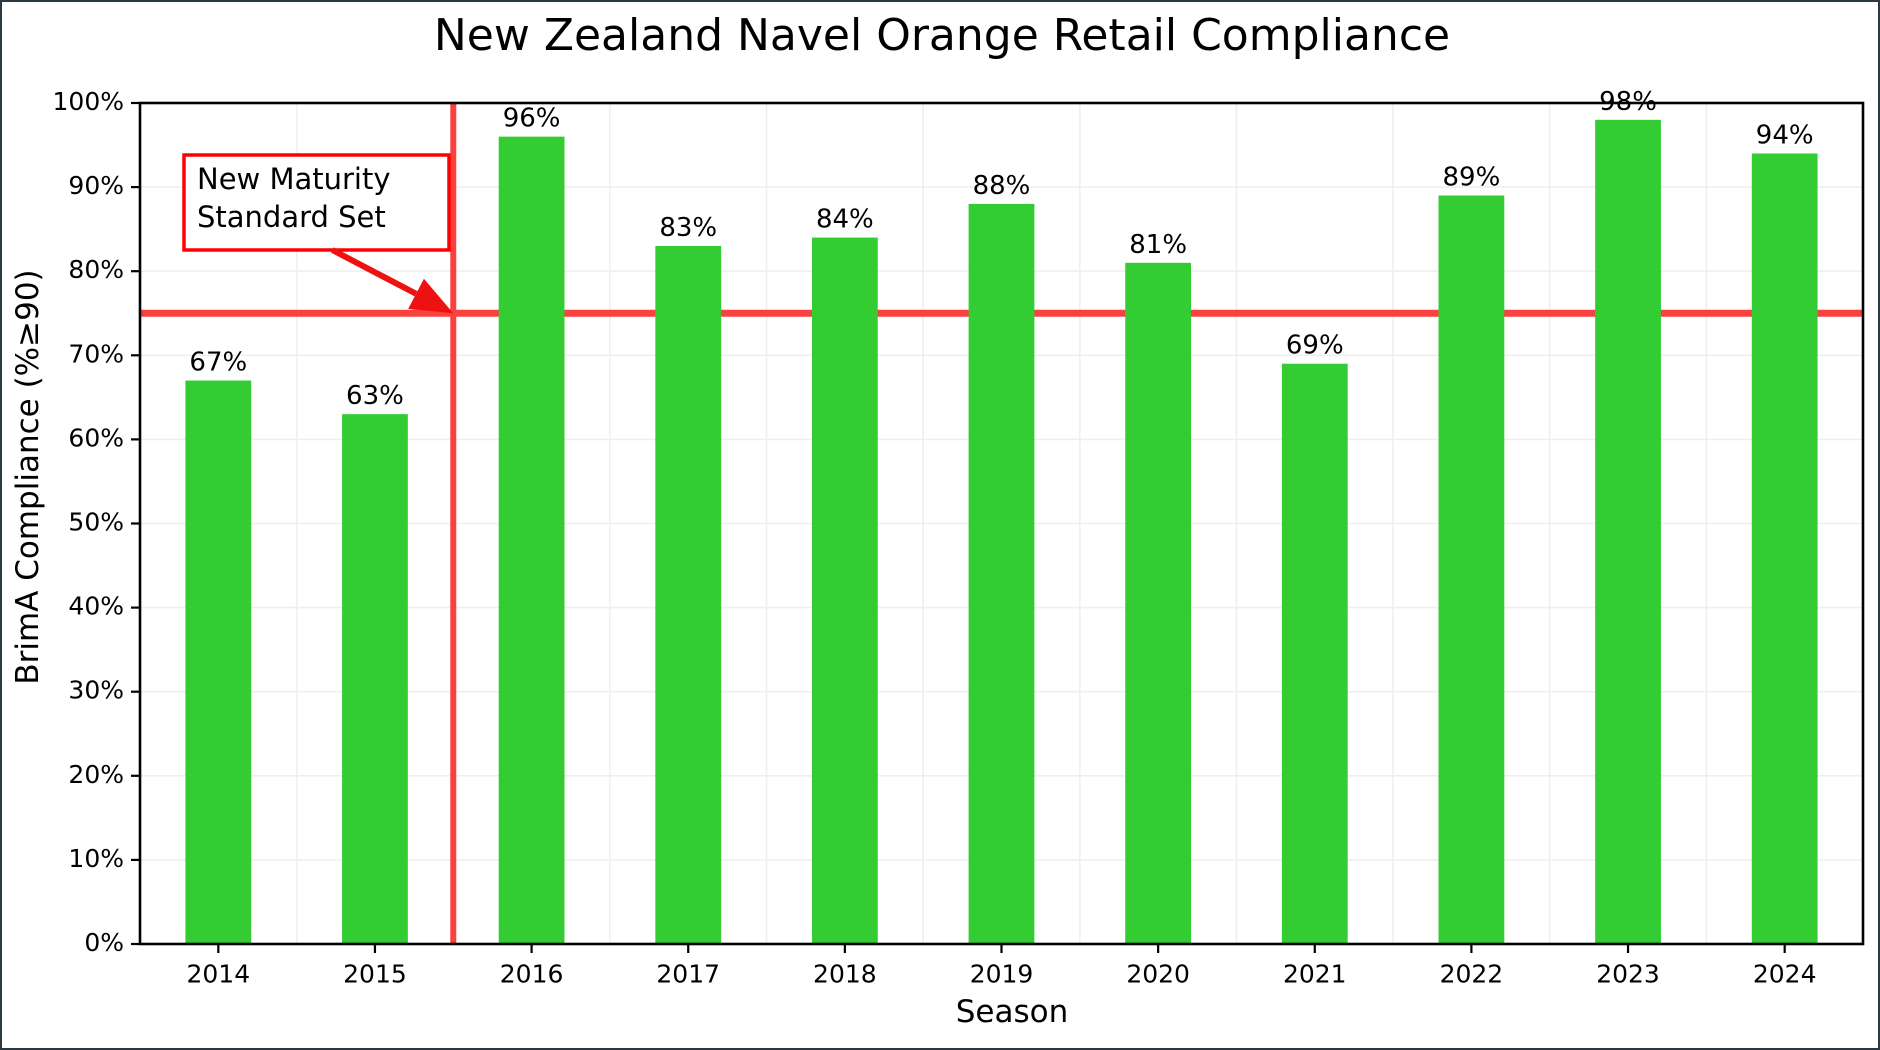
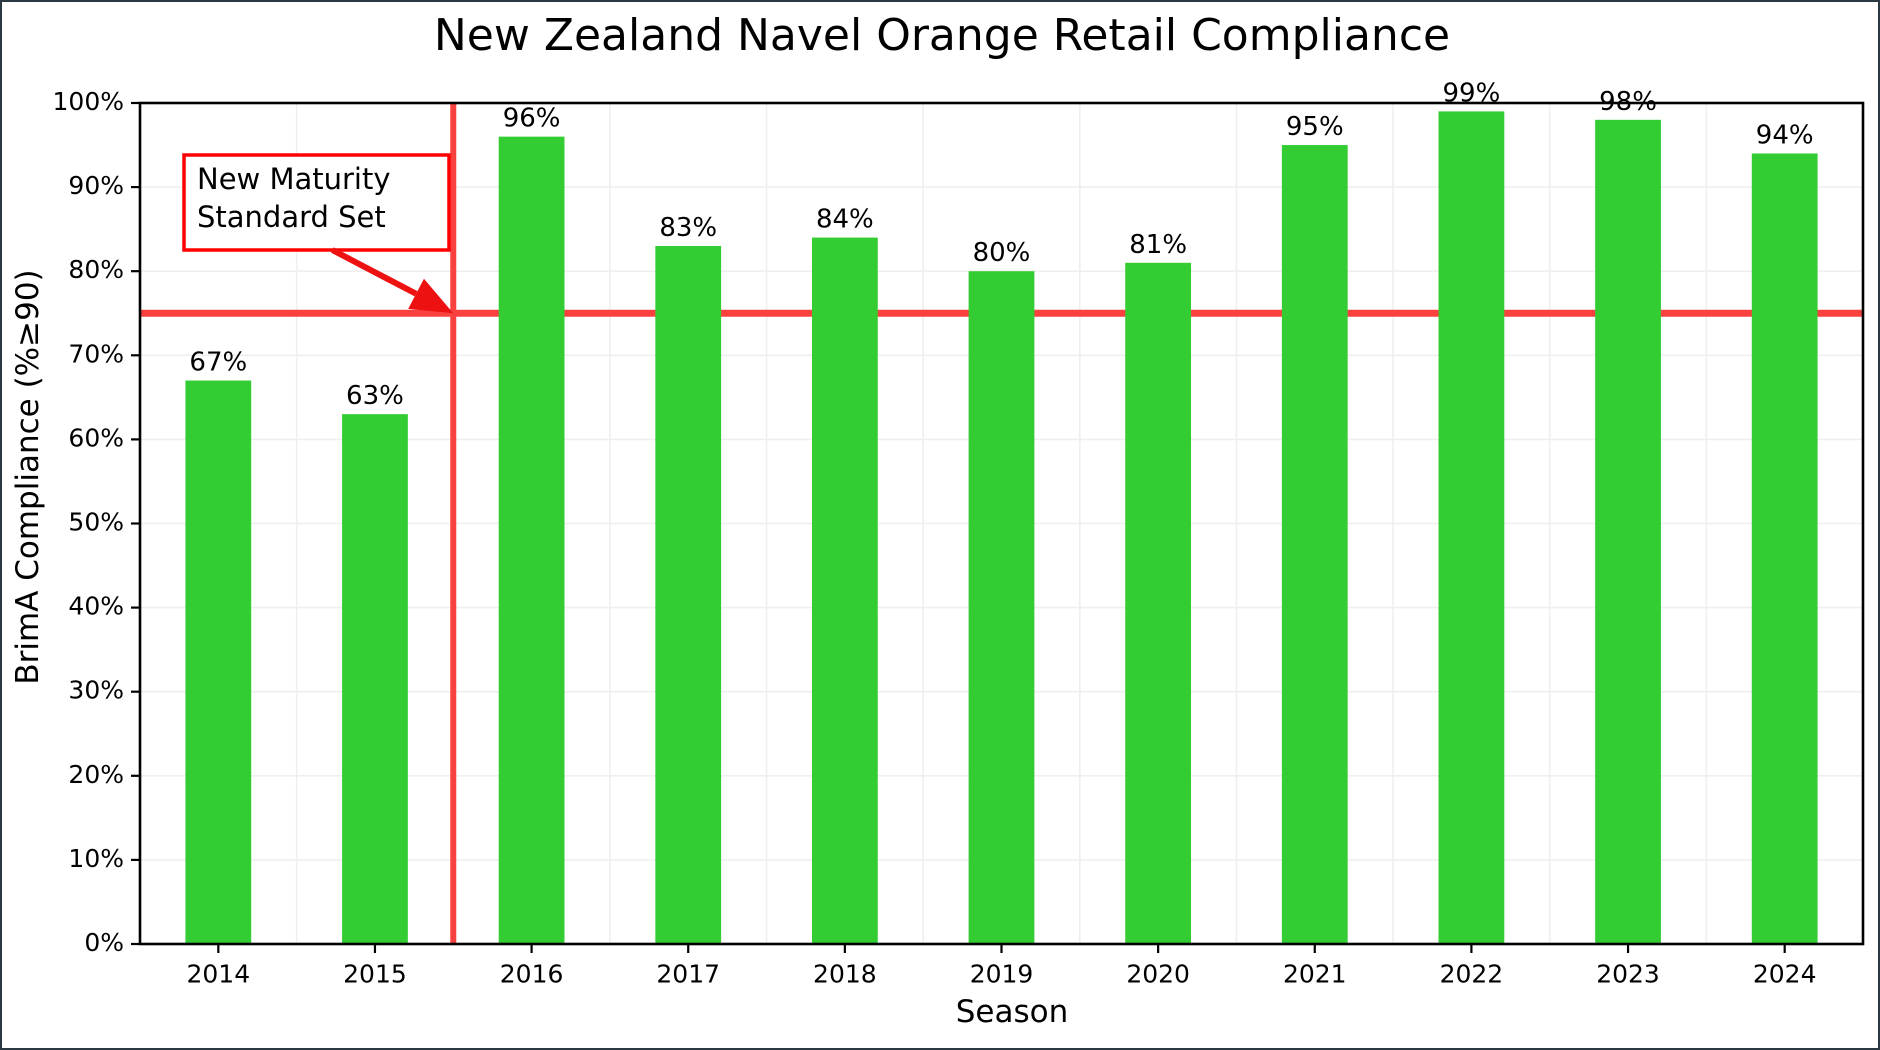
2019: 88% -> 80%
2021: 69% -> 95%
2022: 89% -> 99%
